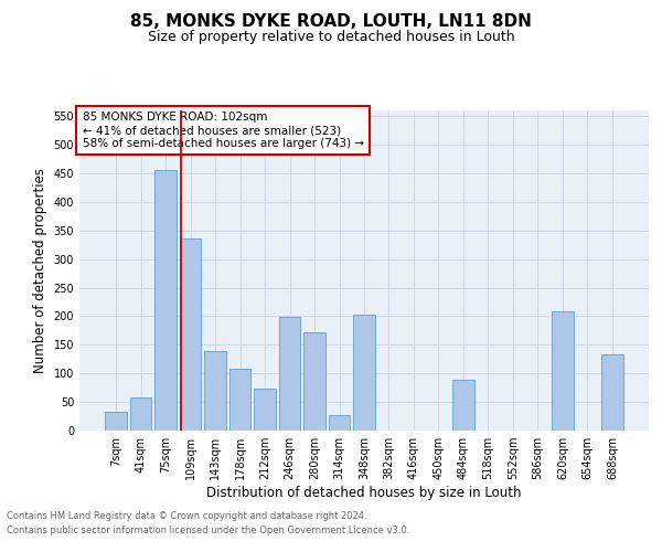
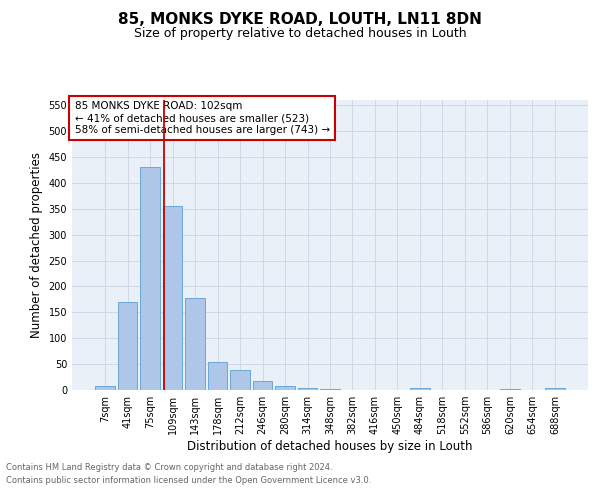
7sqm: 32 -> 8
41sqm: 58 -> 170
75sqm: 456 -> 430
109sqm: 336 -> 355
143sqm: 140 -> 178
178sqm: 108 -> 55
212sqm: 74 -> 38
246sqm: 198 -> 18
280sqm: 172 -> 8
314sqm: 28 -> 3
348sqm: 202 -> 2
484sqm: 88 -> 3
620sqm: 208 -> 2
688sqm: 134 -> 3
